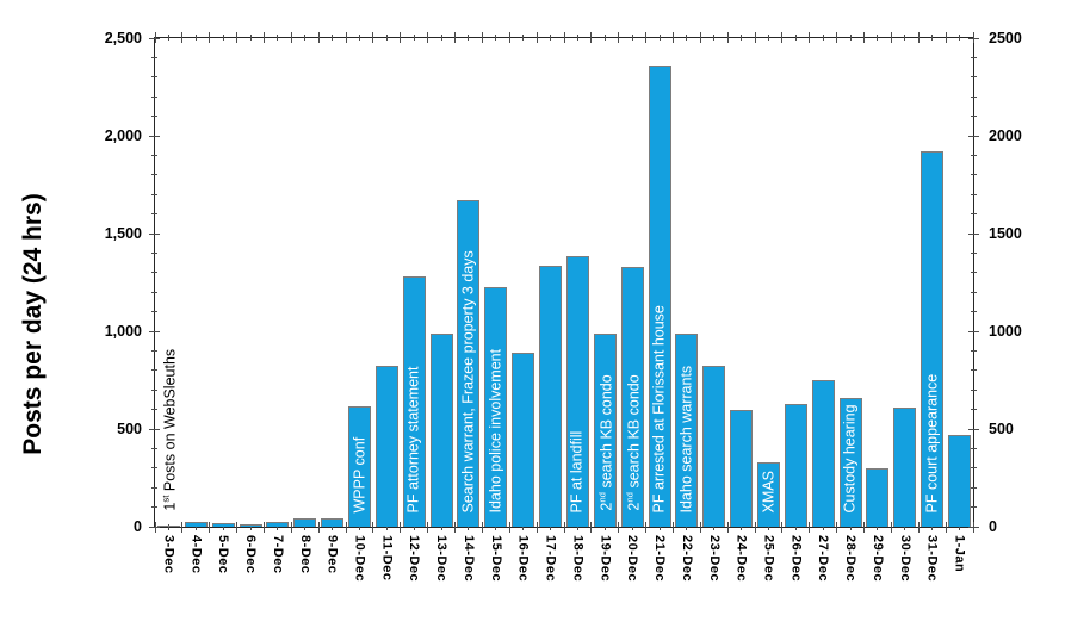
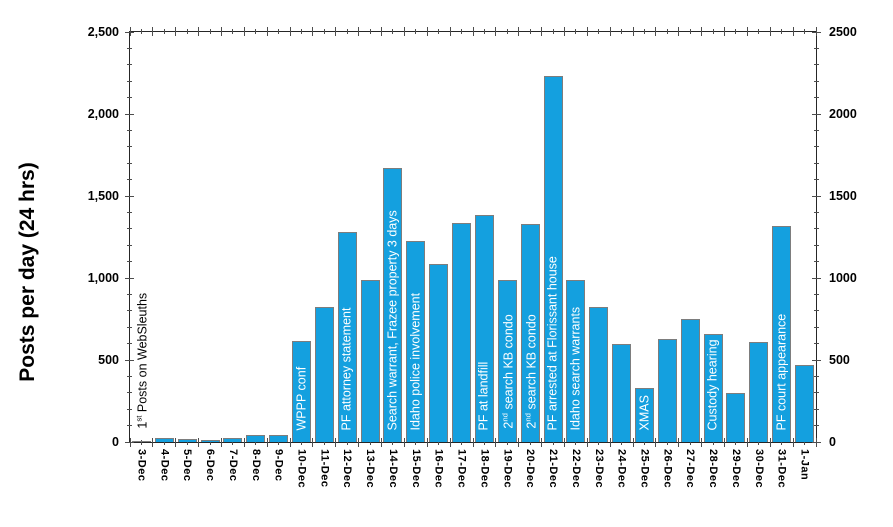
16-Dec: 890 -> 1080
21-Dec: 2360 -> 2230
31-Dec: 1920 -> 1320
